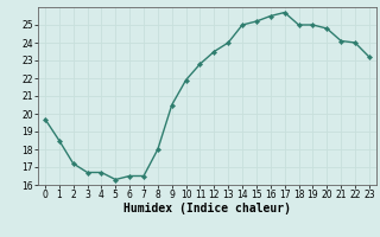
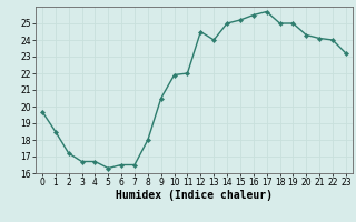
11: 22.8 -> 22.0
12: 23.5 -> 24.5
20: 24.8 -> 24.3
